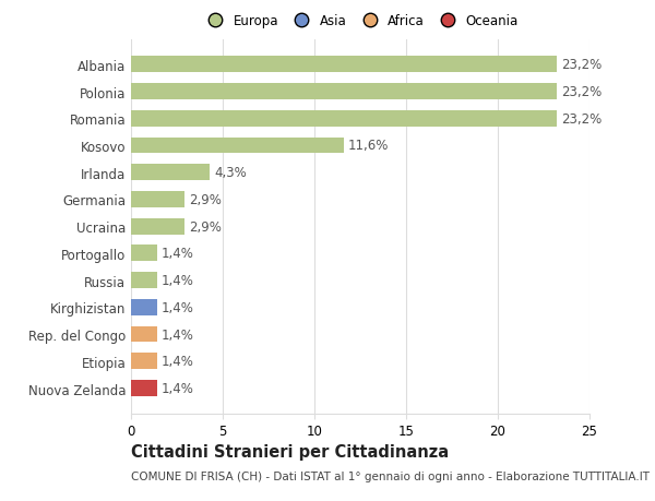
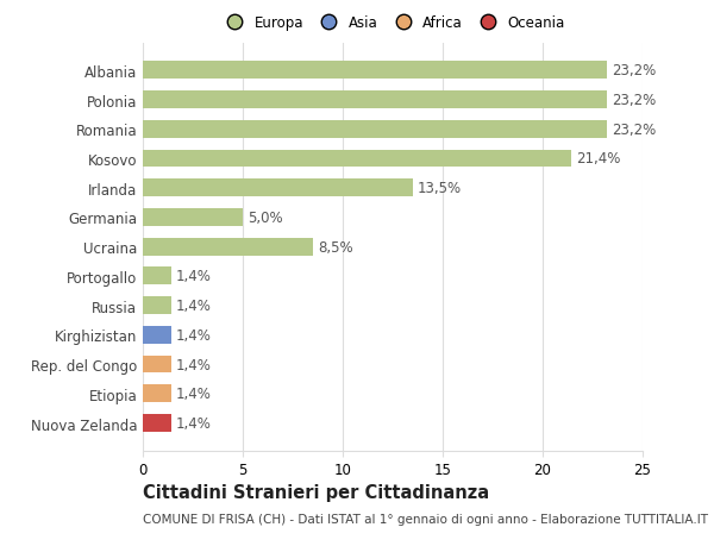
Kosovo: 11,6% -> 21,4%
Irlanda: 4,3% -> 13,5%
Germania: 2,9% -> 5,0%
Ucraina: 2,9% -> 8,5%
